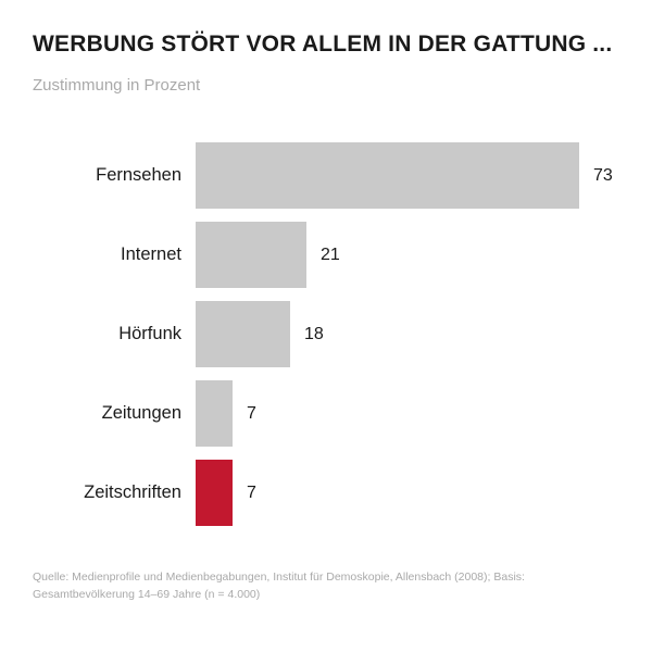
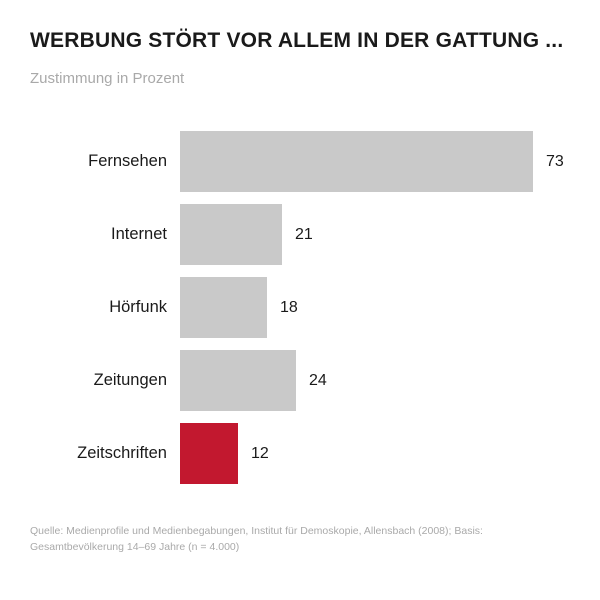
Zeitungen: 7 -> 24
Zeitschriften: 7 -> 12
